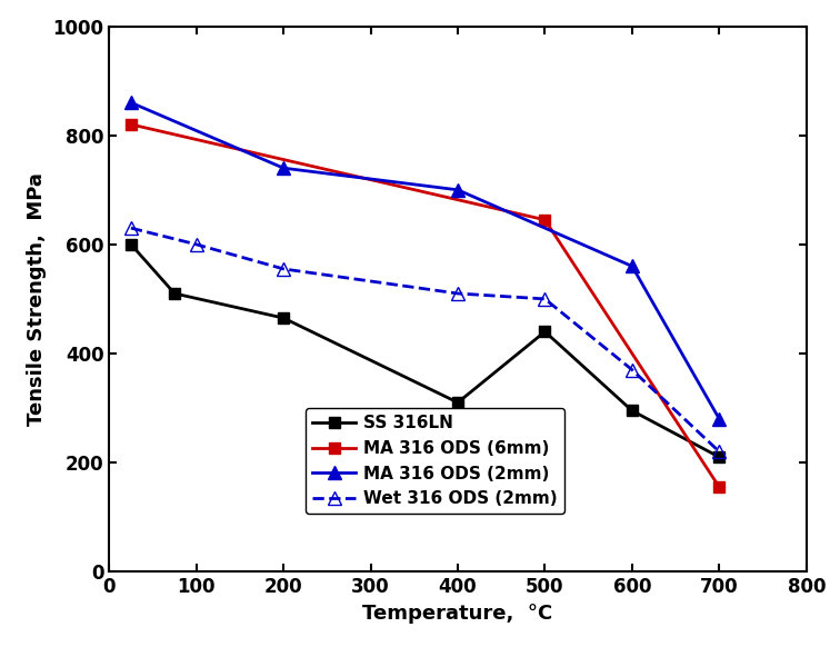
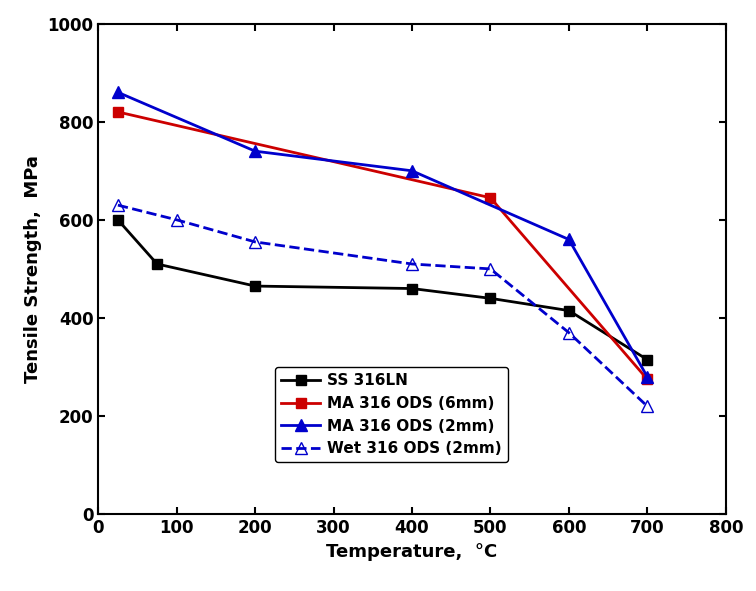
SS 316LN/400: 310 -> 460
SS 316LN/600: 295 -> 415
SS 316LN/700: 210 -> 315
MA 316 ODS (6mm)/700: 155 -> 275
